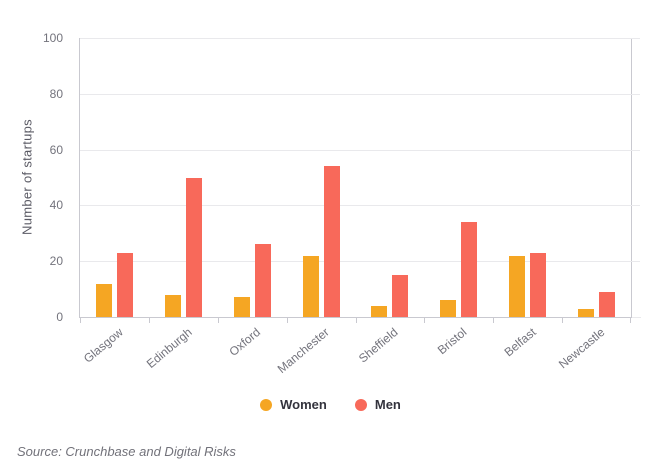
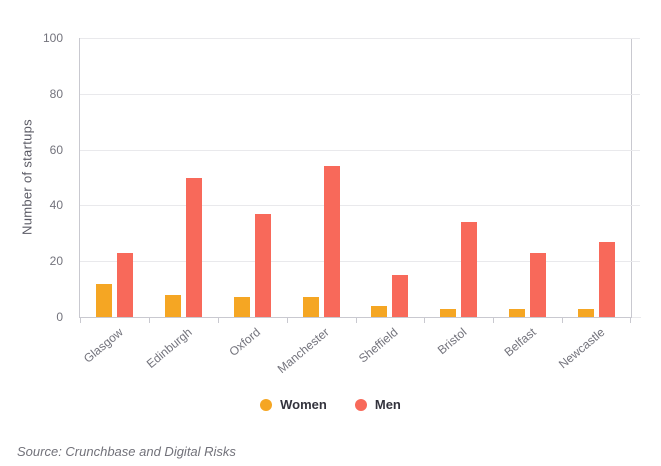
Men/Oxford: 26 -> 37
Women/Manchester: 22 -> 7
Women/Bristol: 6 -> 3
Women/Belfast: 22 -> 3
Men/Newcastle: 9 -> 27
